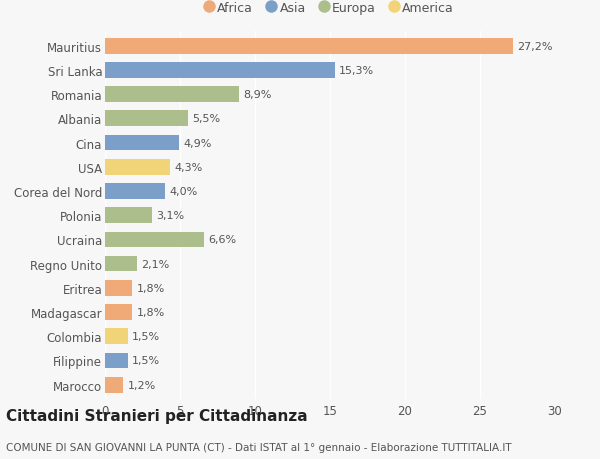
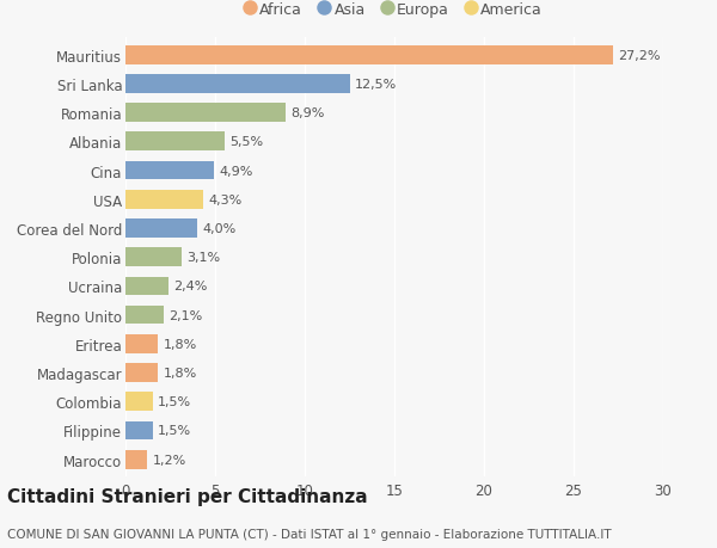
Sri Lanka: 15,3% -> 12,5%
Ucraina: 6,6% -> 2,4%
